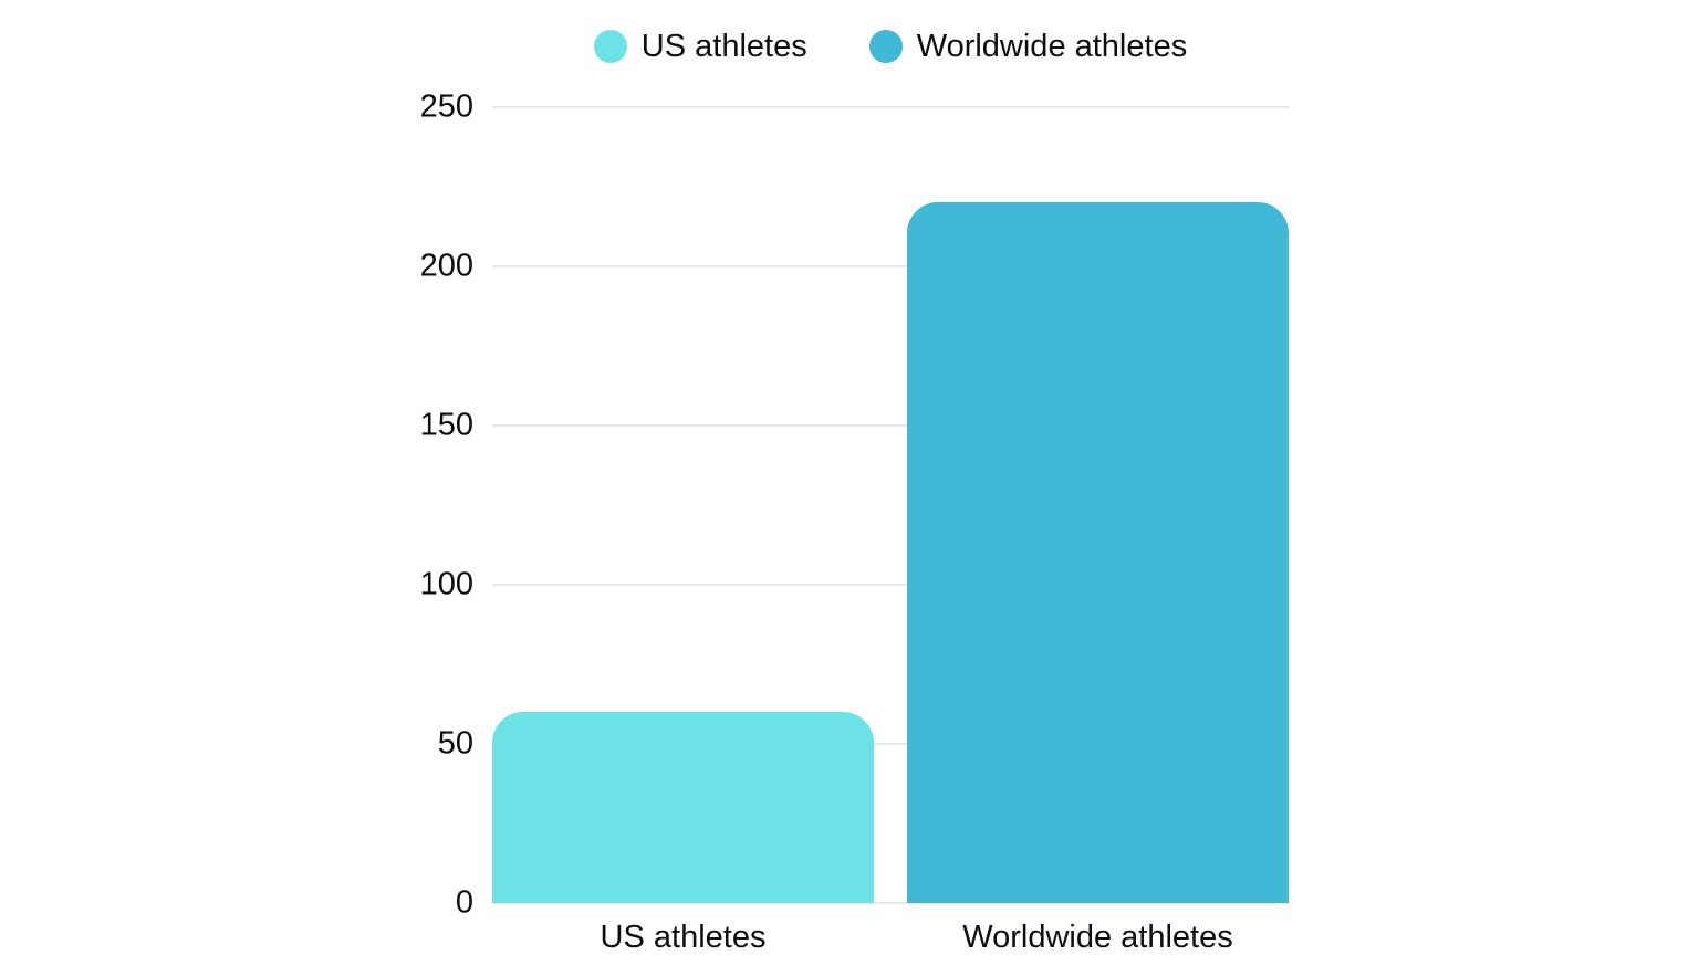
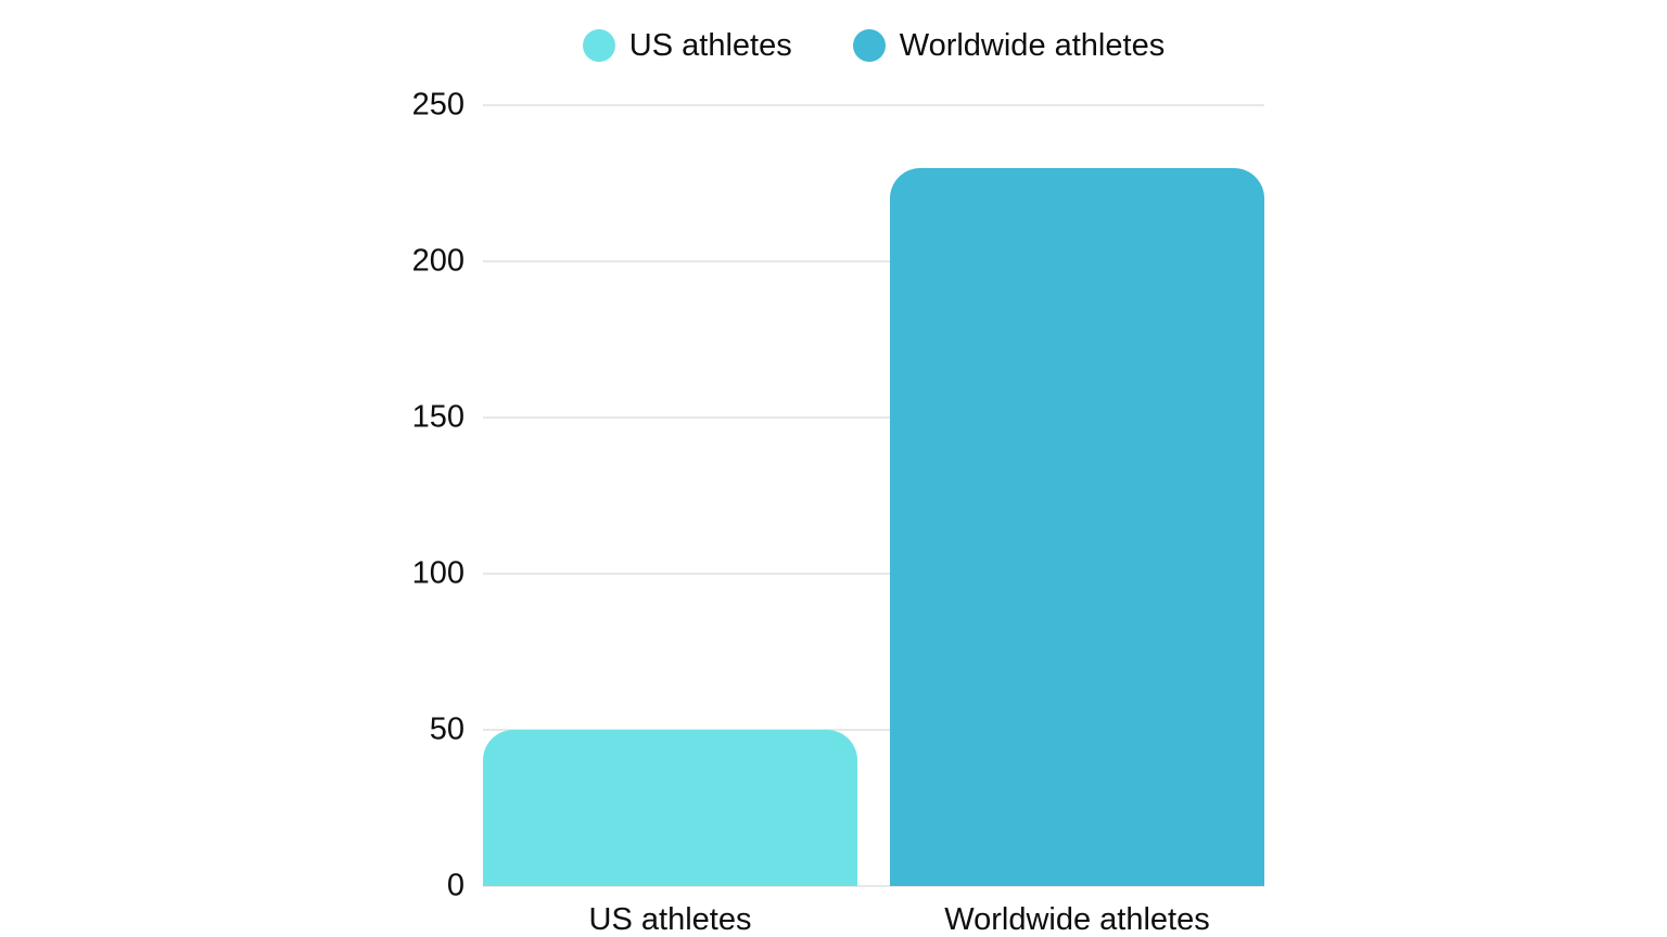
US athletes: 60 -> 50
Worldwide athletes: 220 -> 230
